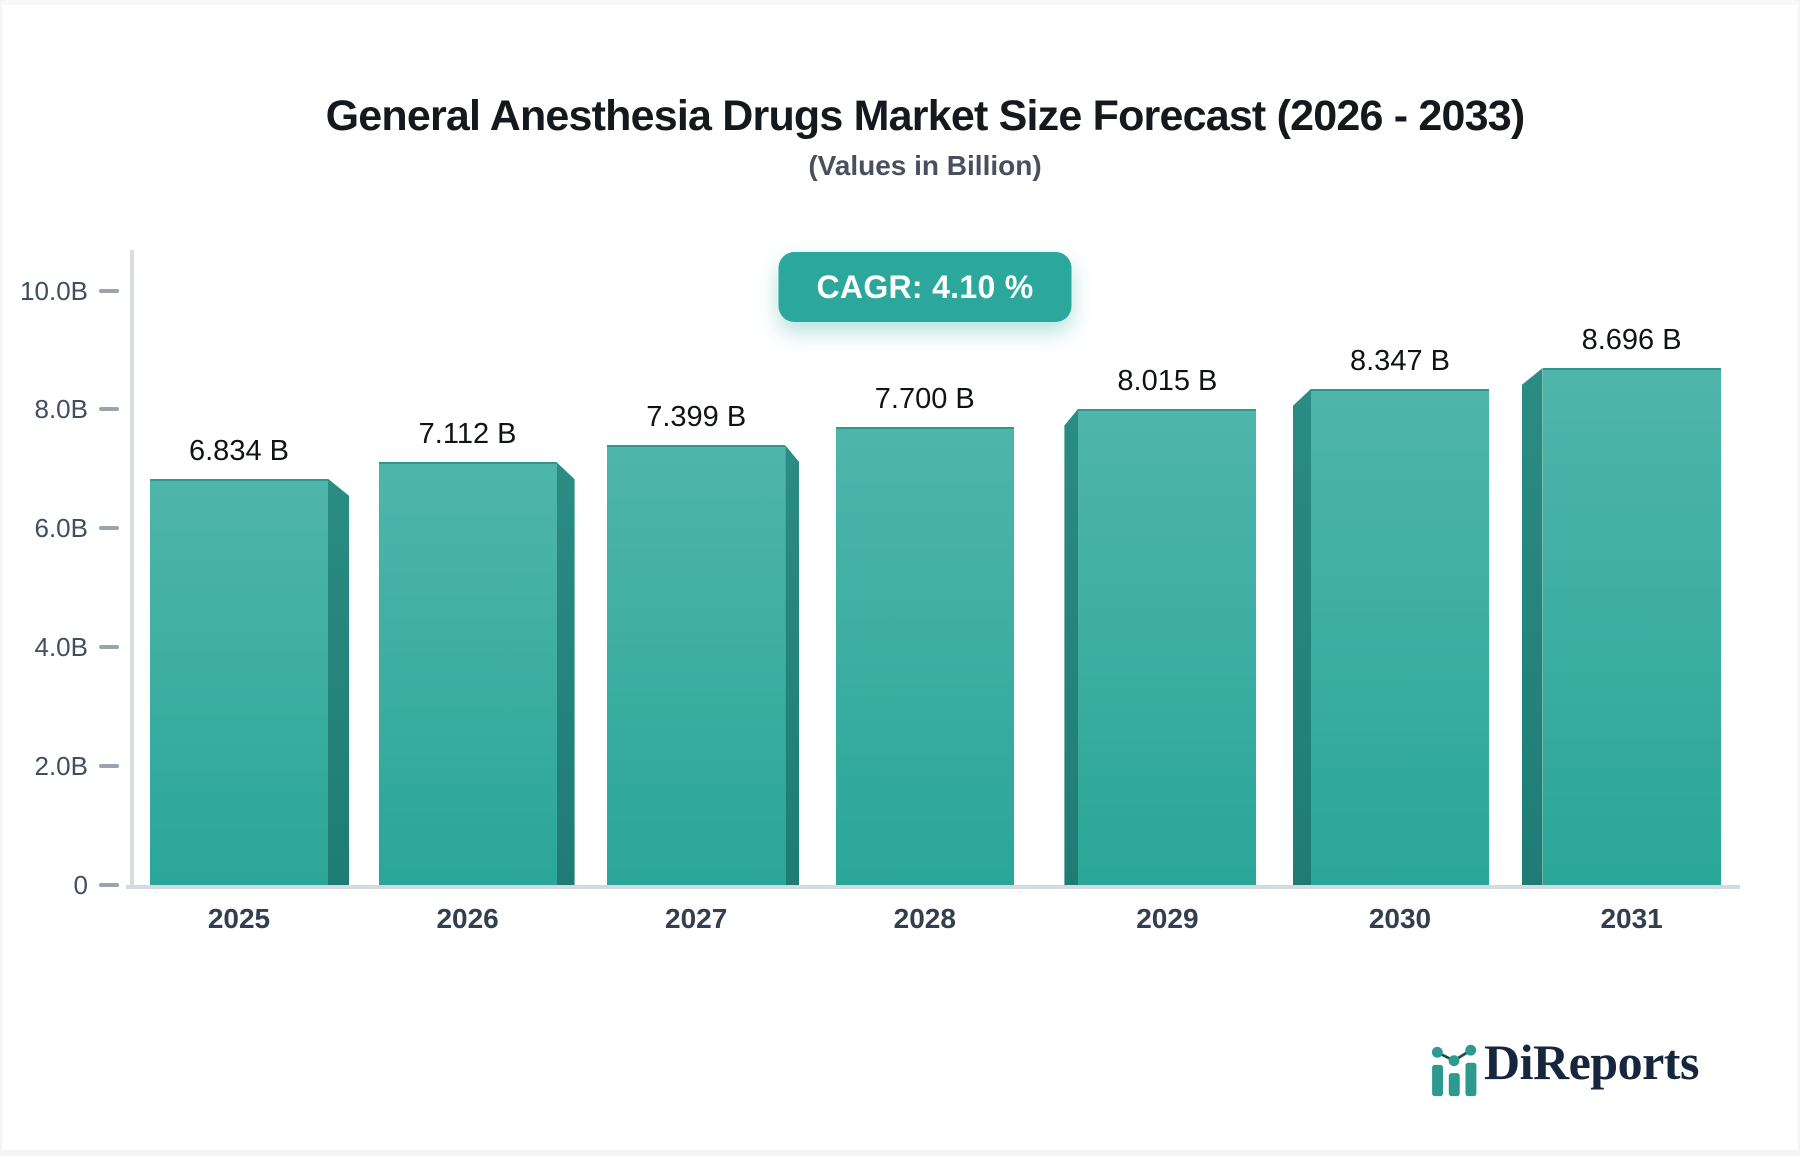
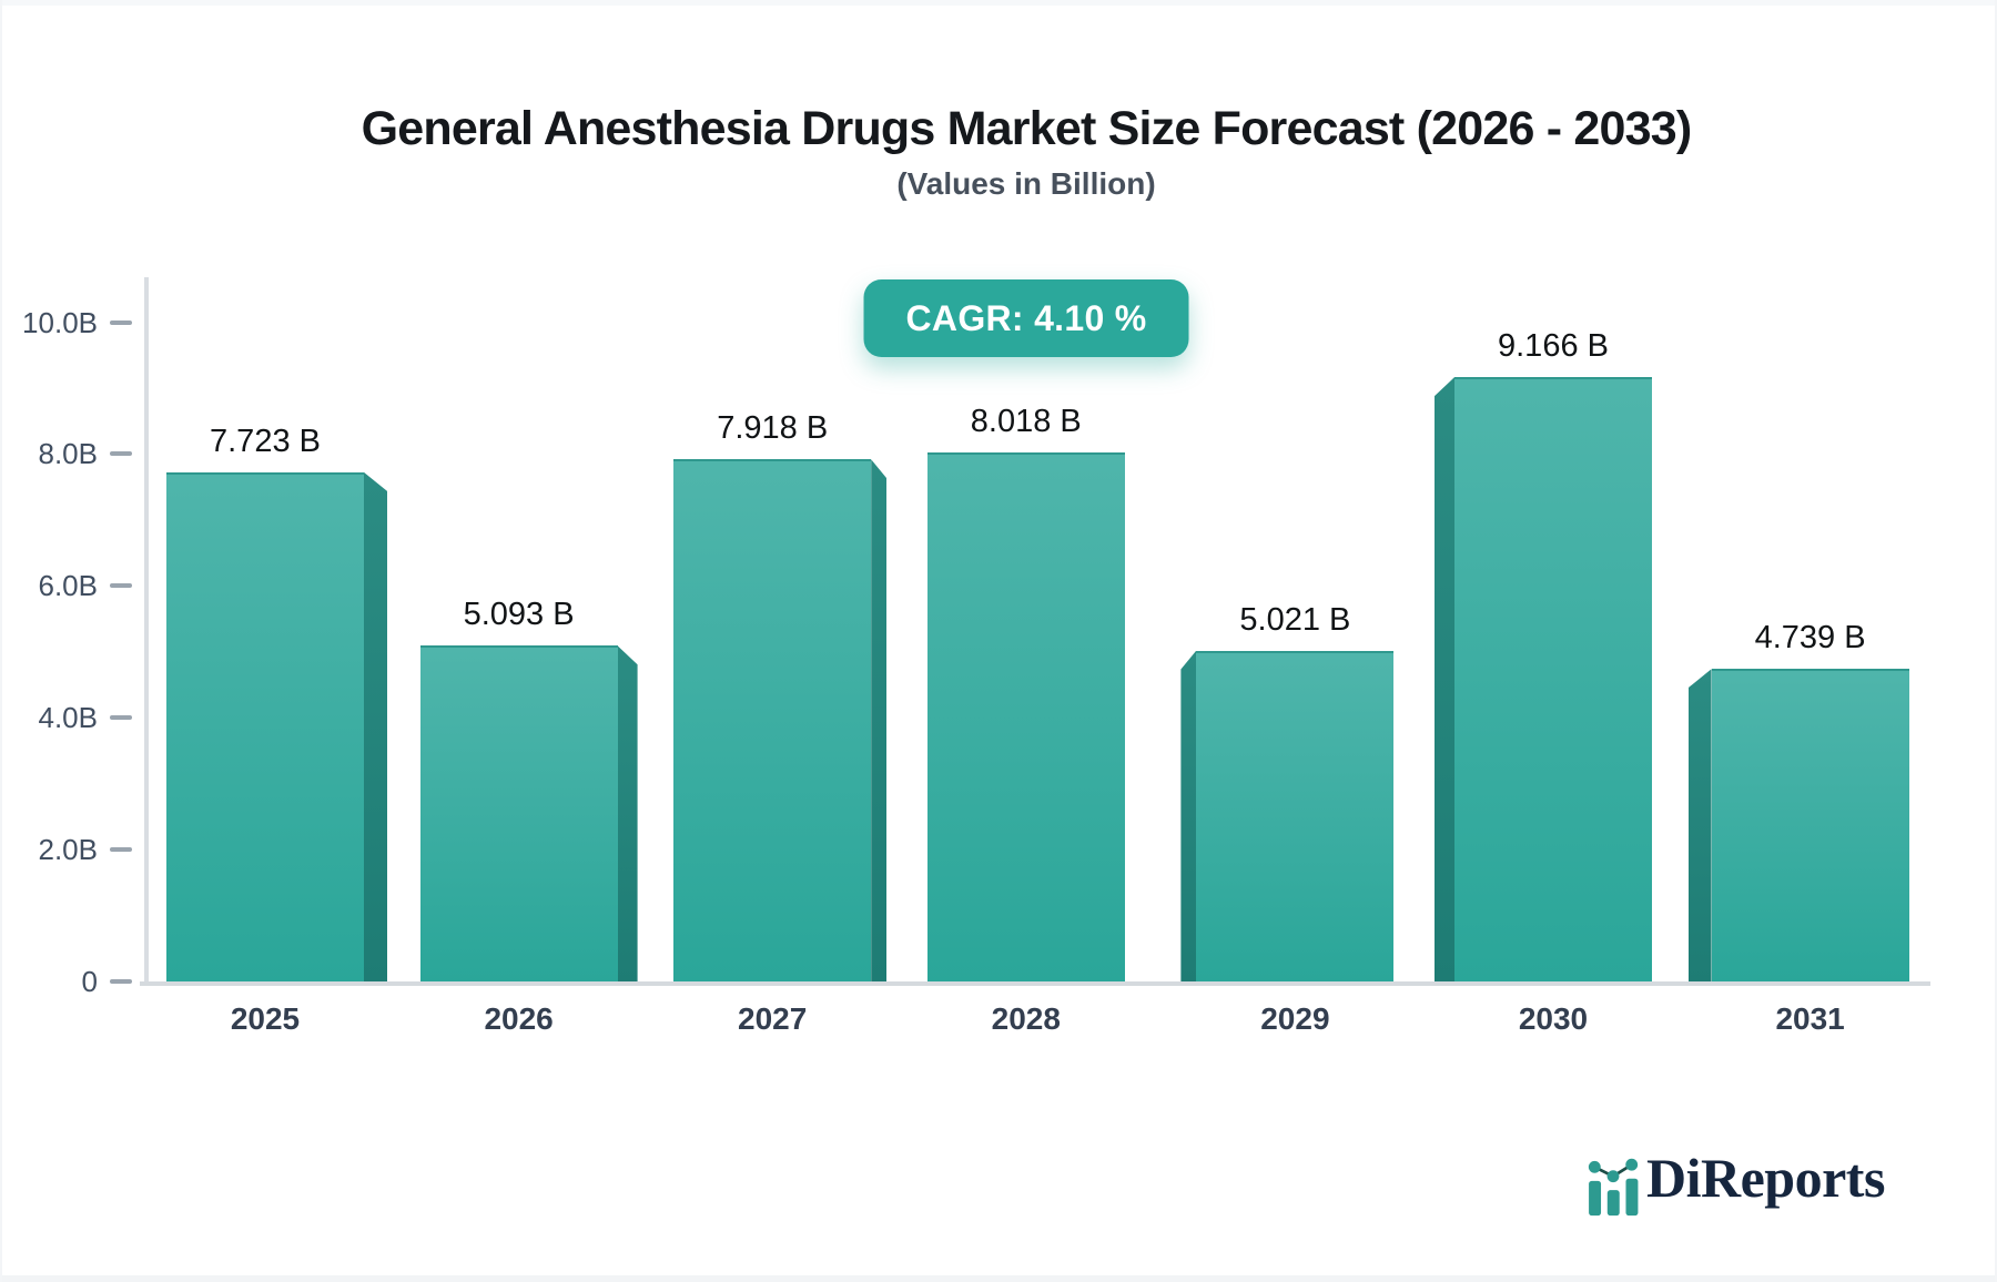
2025: 6.834 -> 7.723
2026: 7.112 -> 5.093
2027: 7.399 -> 7.918
2028: 7.700 -> 8.018
2029: 8.015 -> 5.021
2030: 8.347 -> 9.166
2031: 8.696 -> 4.739
